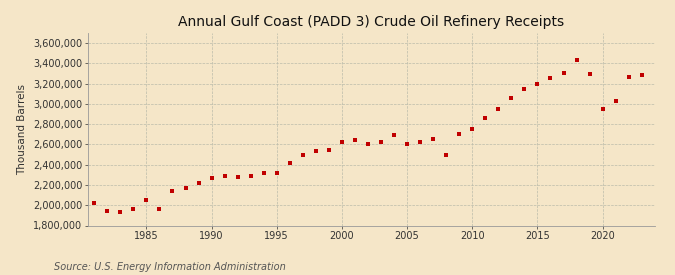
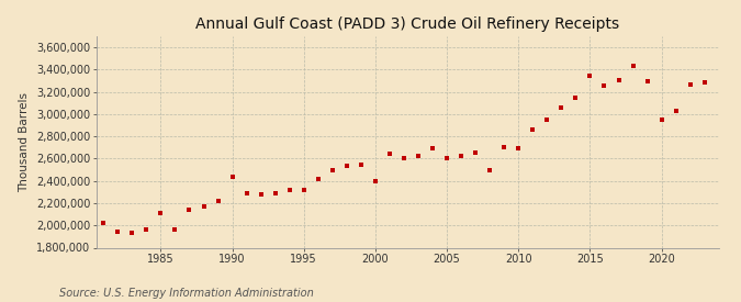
1985: 2,050,000 -> 2,110,000
1990: 2,270,000 -> 2,440,000
2000: 2,620,000 -> 2,400,000
2010: 2,750,000 -> 2,690,000
2015: 3,200,000 -> 3,340,000
